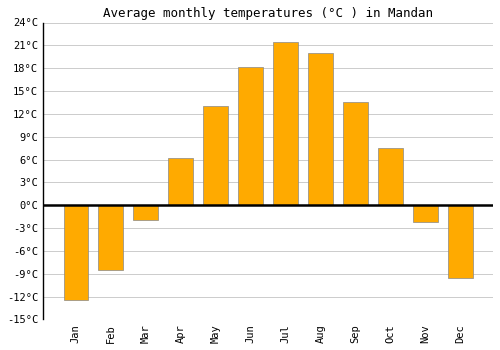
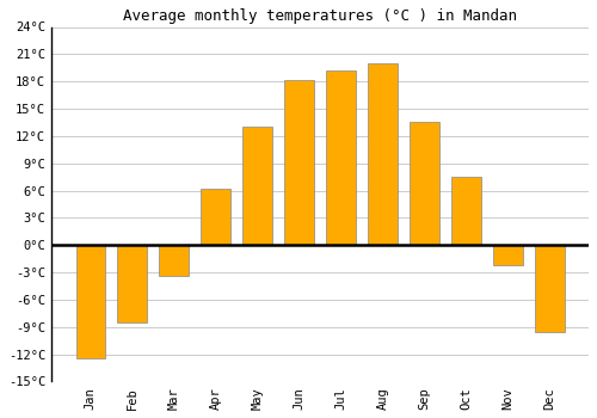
Mar: -2.0°C -> -3.4°C
Jul: 21.5°C -> 19.2°C
